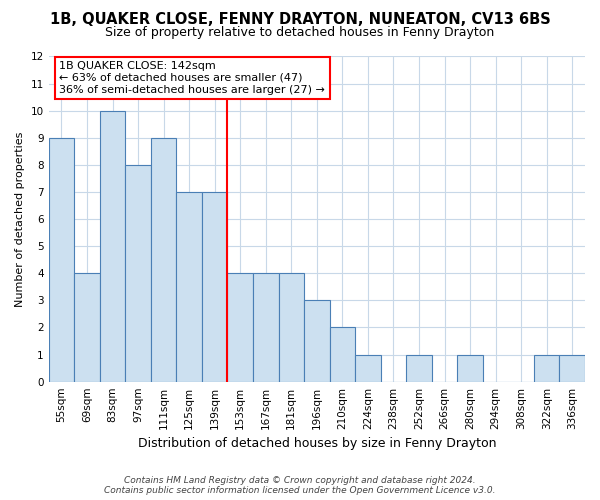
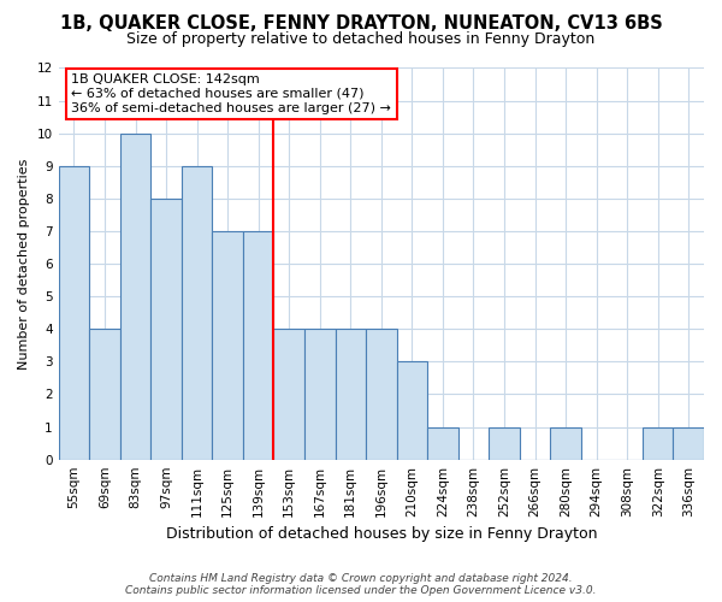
196sqm: 3 -> 4
210sqm: 2 -> 3
